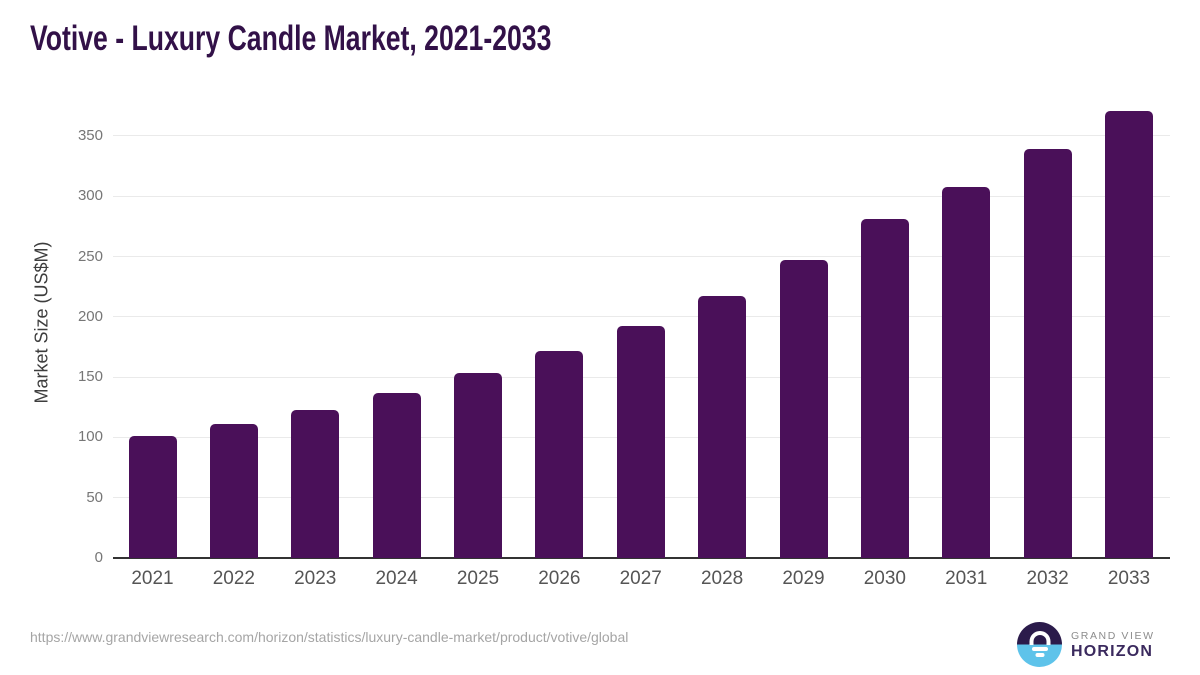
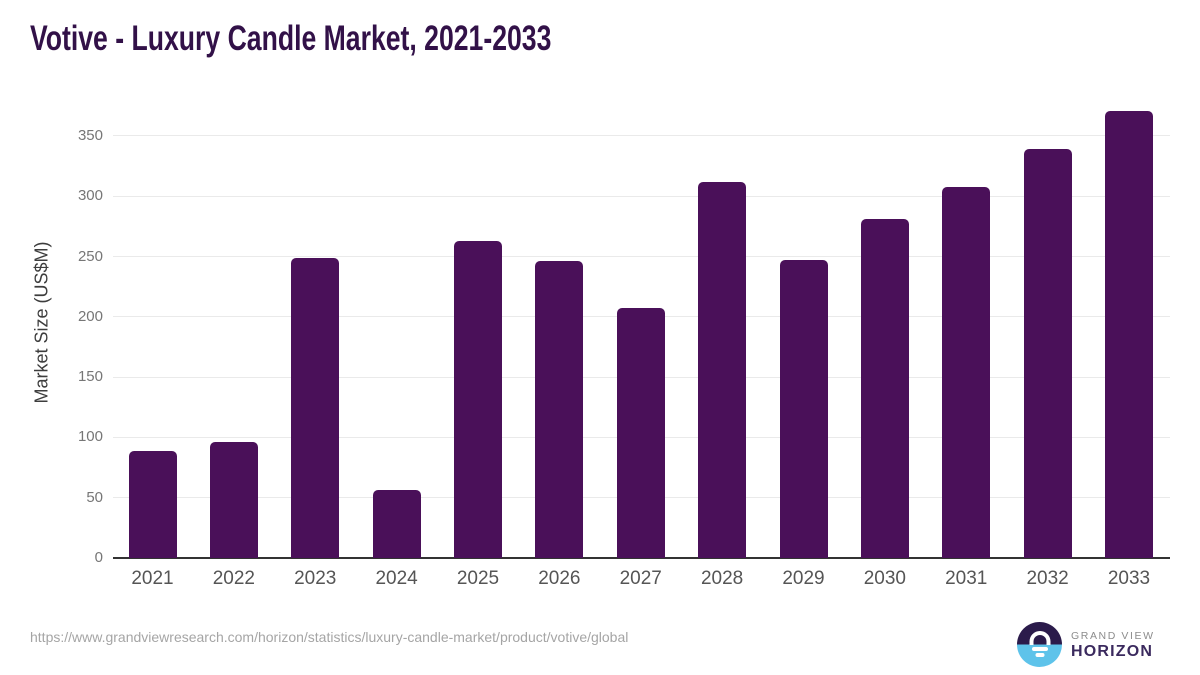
2021: 101 -> 89
2022: 111 -> 96
2023: 123 -> 249
2024: 137 -> 56
2025: 153 -> 263
2026: 172 -> 246
2027: 192 -> 207
2028: 217 -> 312
